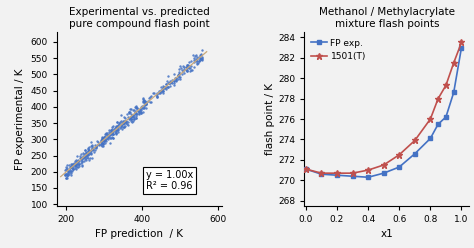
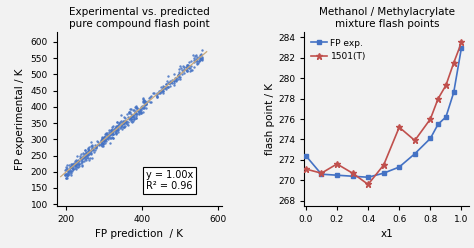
Methanol / Methylacrylate mixture flash points/FP exp./0.0: 271.1 -> 272.4
Methanol / Methylacrylate mixture flash points/1501(T)/0.2: 270.7 -> 271.6
Methanol / Methylacrylate mixture flash points/1501(T)/0.4: 271.0 -> 269.6
Methanol / Methylacrylate mixture flash points/1501(T)/0.6: 272.5 -> 275.2
